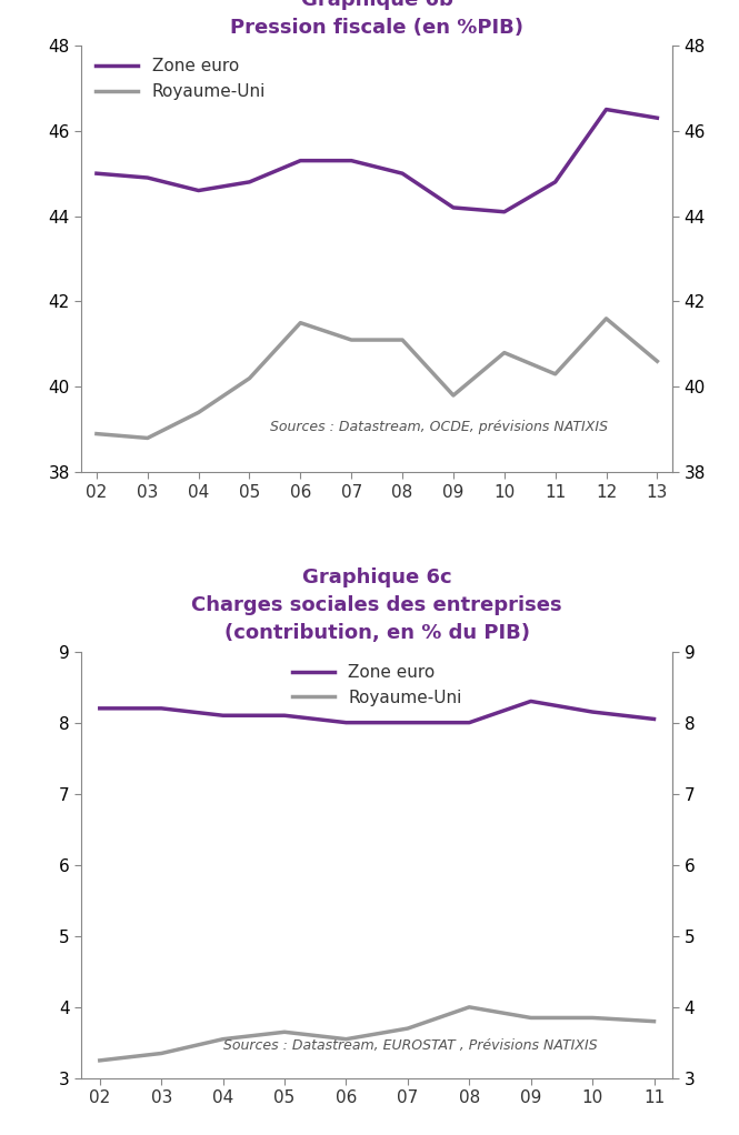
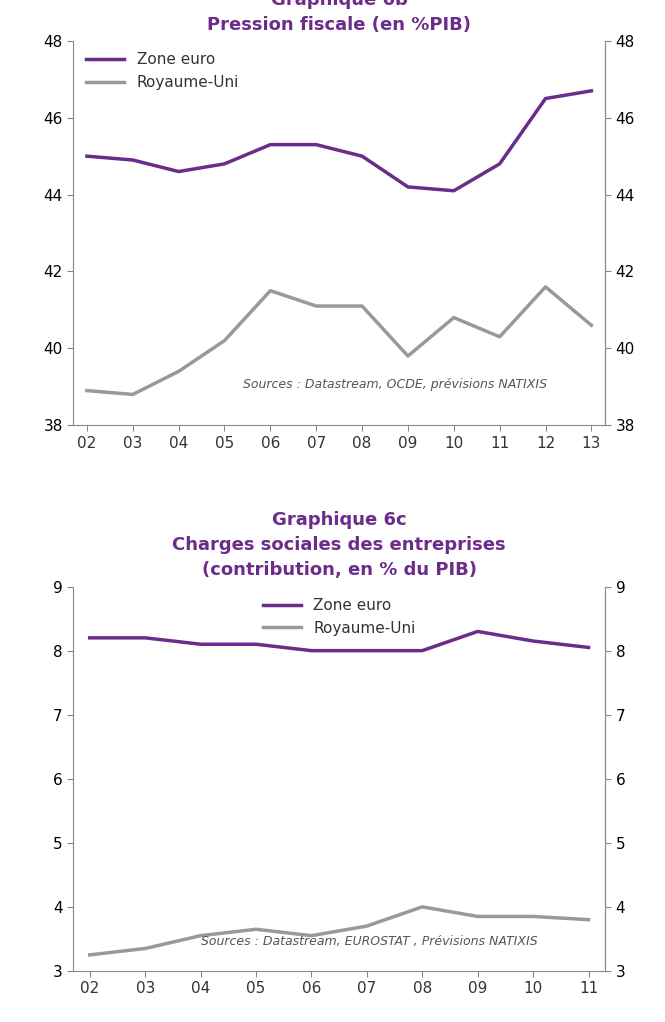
Zone euro/13: 46.3 -> 46.7
